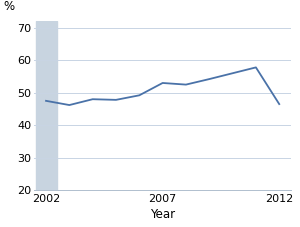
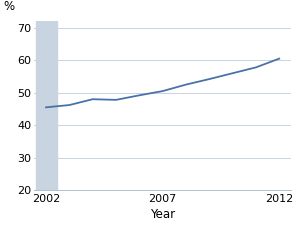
2002: 47.5 -> 45.5
2007: 53.0 -> 50.5
2012: 46.5 -> 60.5
